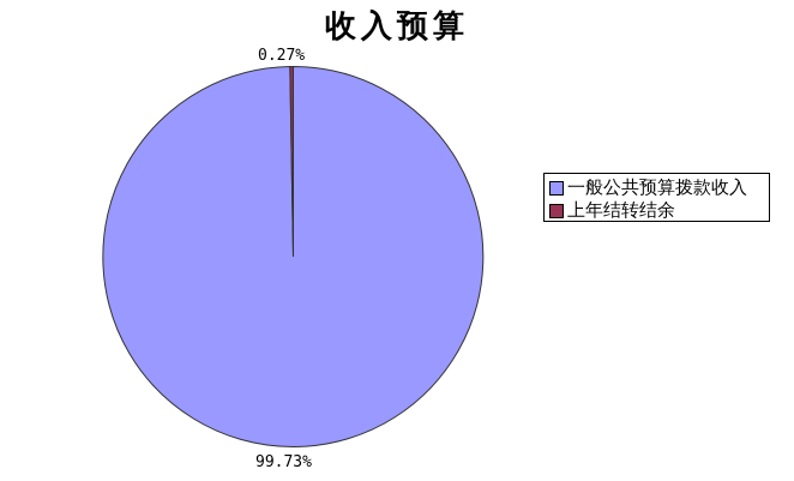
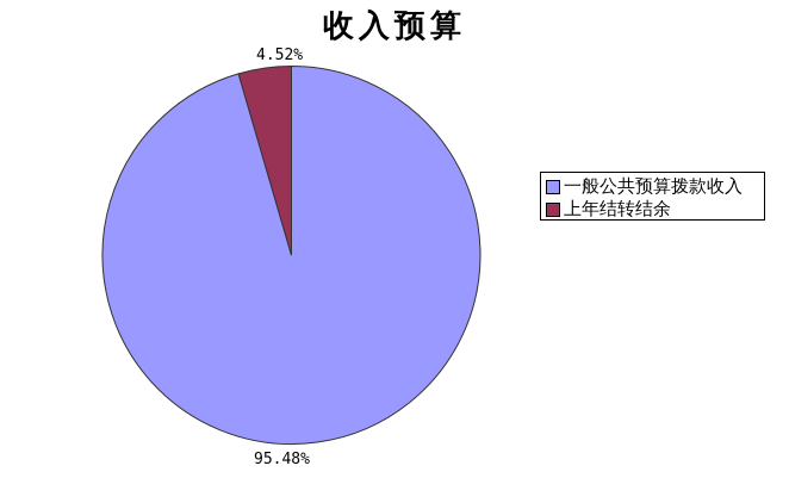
一般公共预算拨款收入: 99.73% -> 95.48%
上年结转结余: 0.27% -> 4.52%
